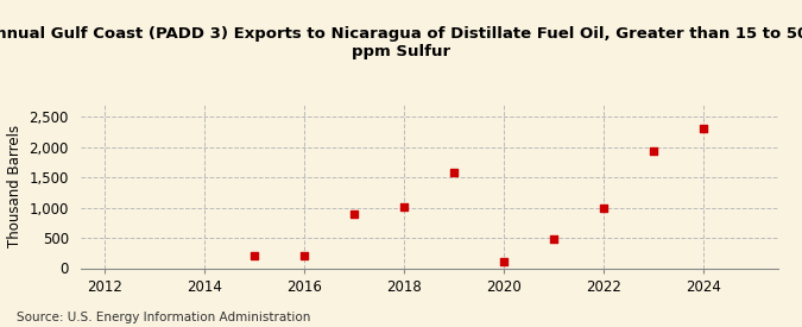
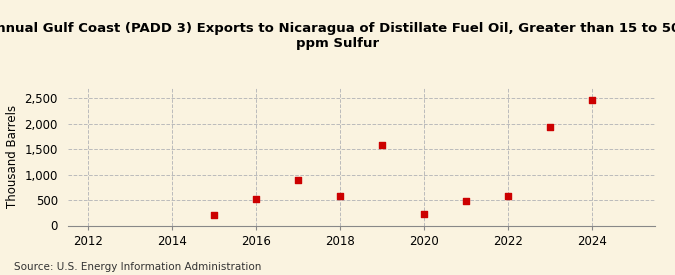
2016: 210 -> 520
2018: 1,010 -> 580
2020: 100 -> 220
2022: 990 -> 580
2024: 2,300 -> 2,460
